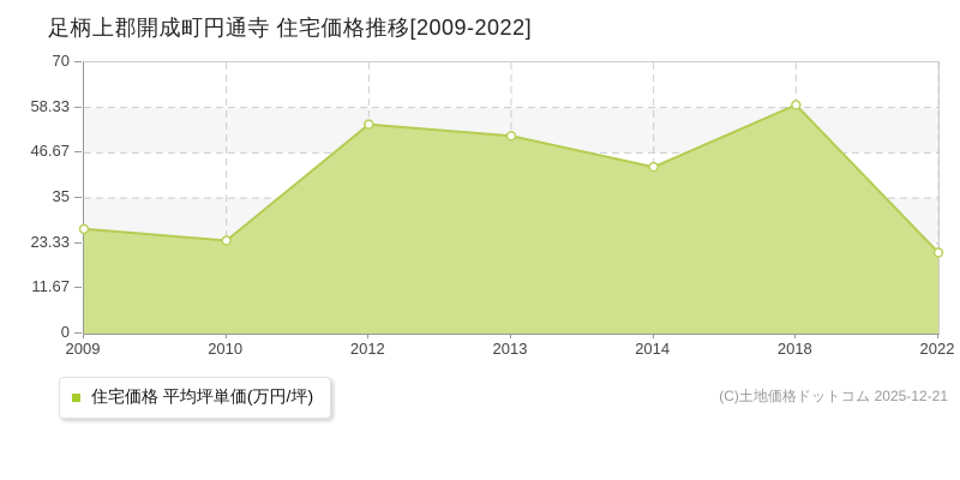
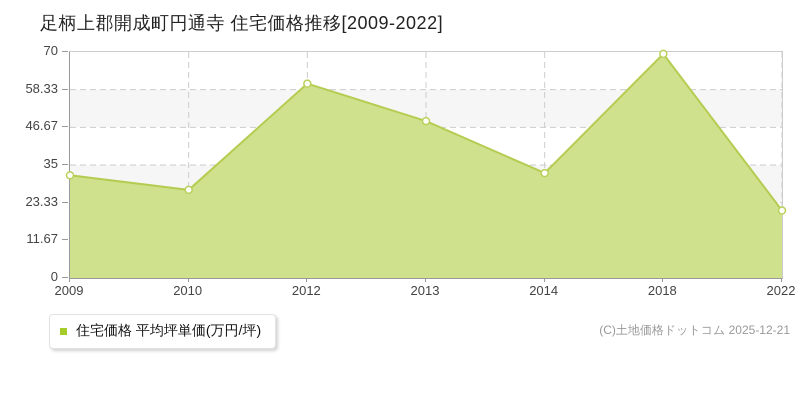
2009: 27 -> 32
2010: 24 -> 27
2012: 54 -> 60
2013: 51 -> 49
2014: 43 -> 32
2018: 59 -> 69
